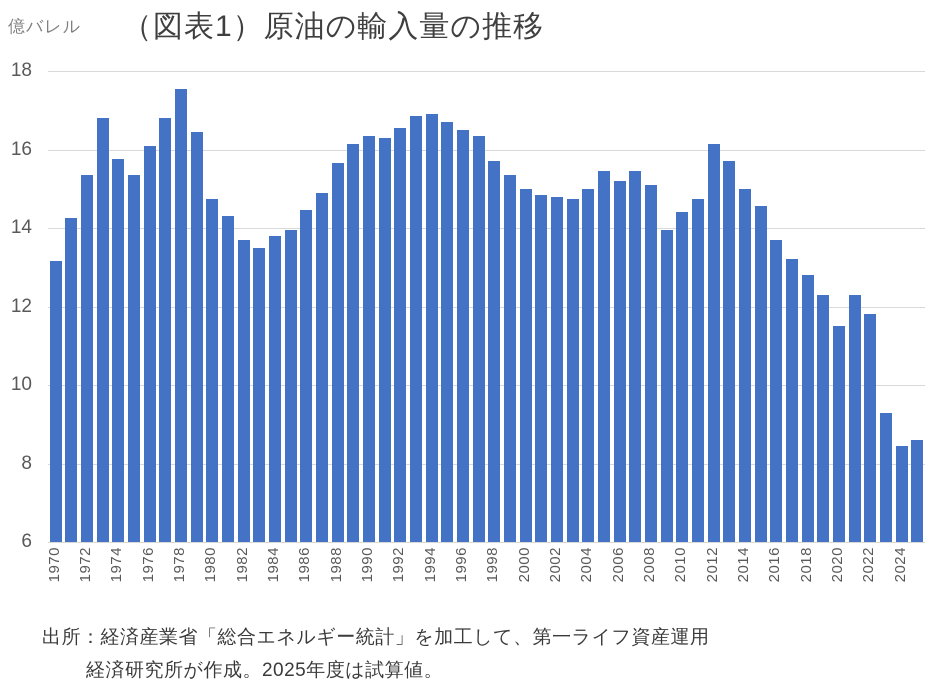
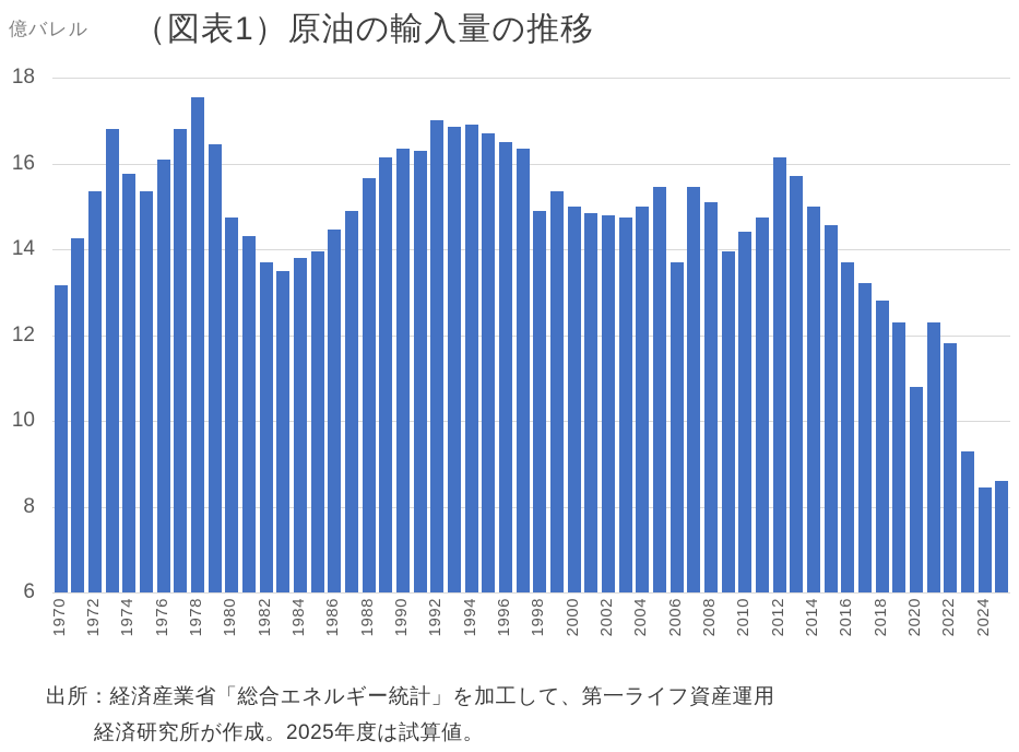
1992: 16.6 -> 17.0
1998: 15.7 -> 14.9
2006: 15.2 -> 13.7
2020: 11.5 -> 10.8
